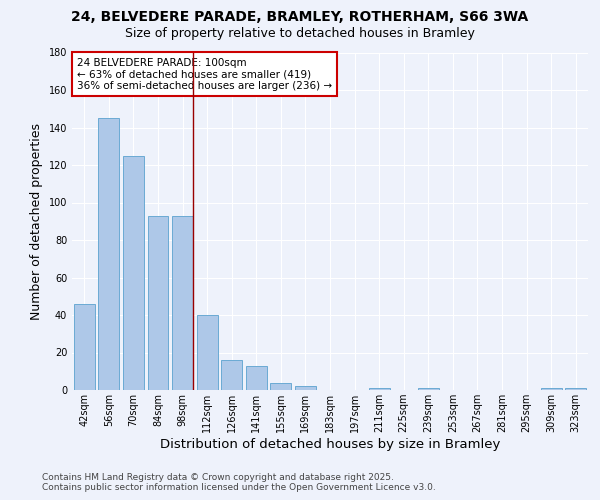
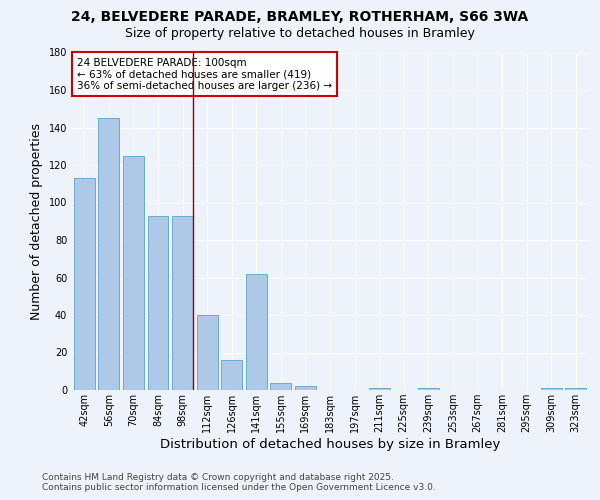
42sqm: 46 -> 113
141sqm: 13 -> 62
